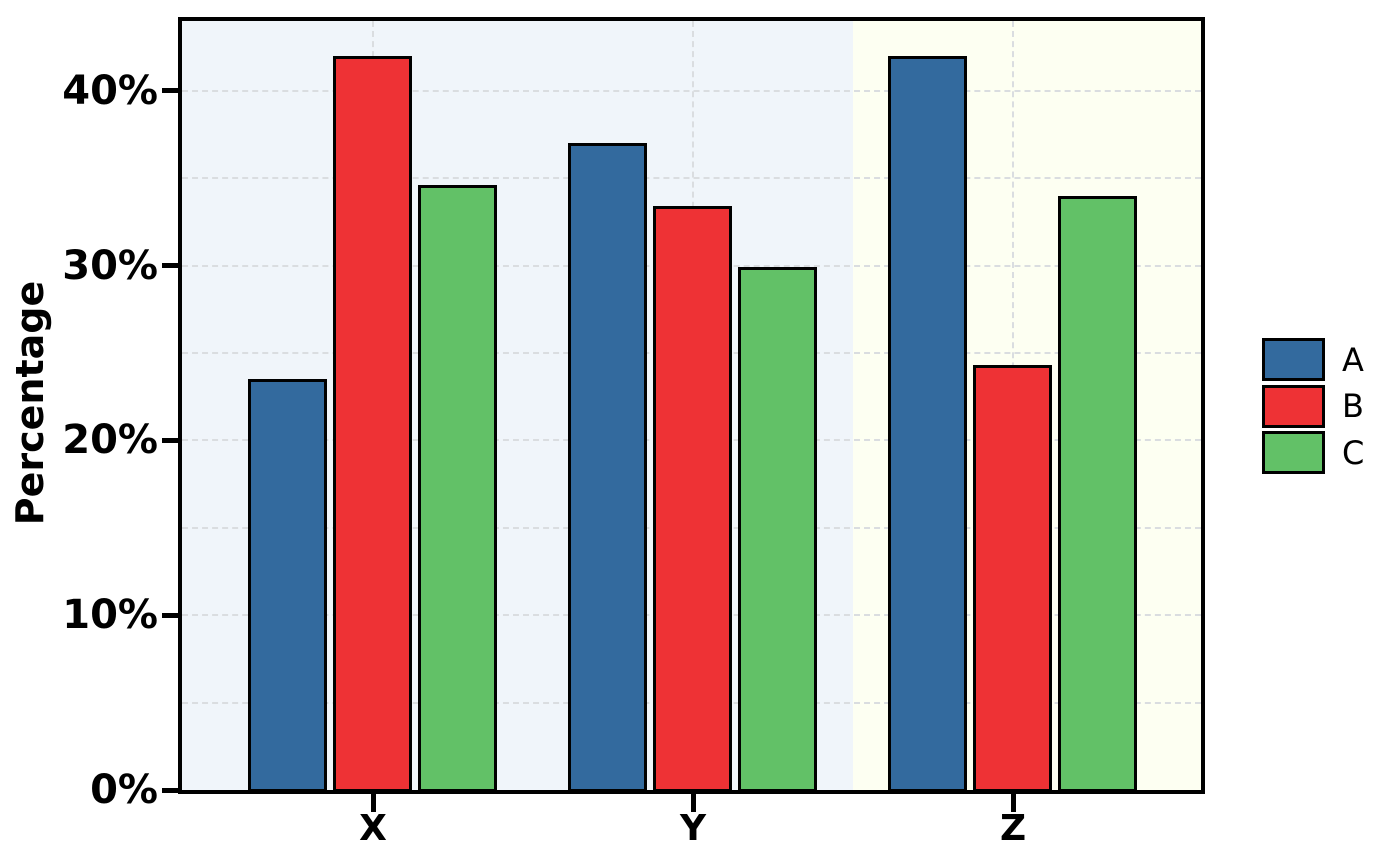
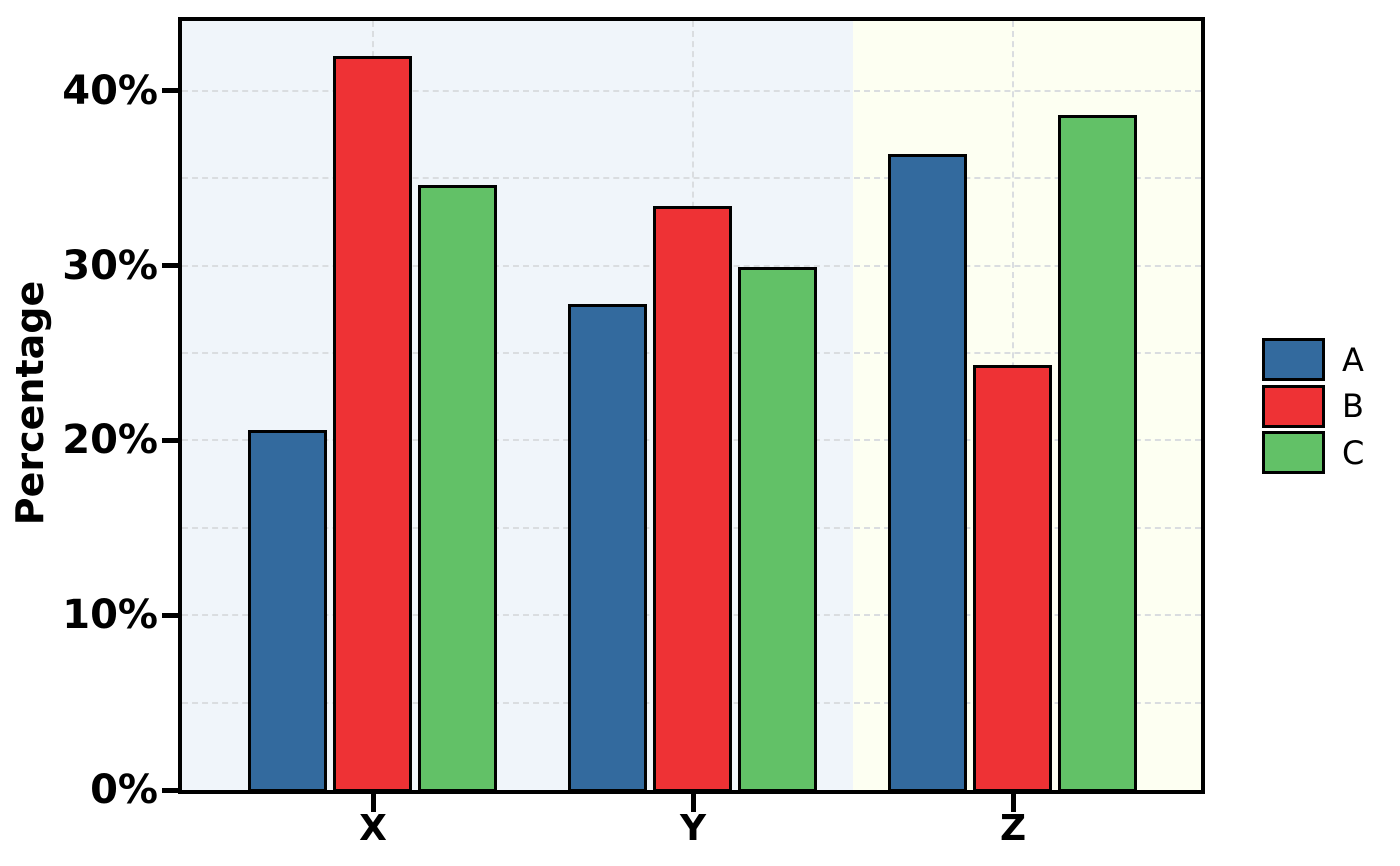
A/X: 23.5% -> 20.6%
A/Y: 37.0% -> 27.8%
A/Z: 42.0% -> 36.4%
C/Z: 34.0% -> 38.6%
